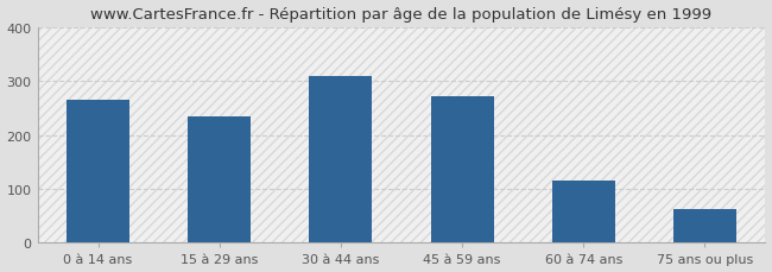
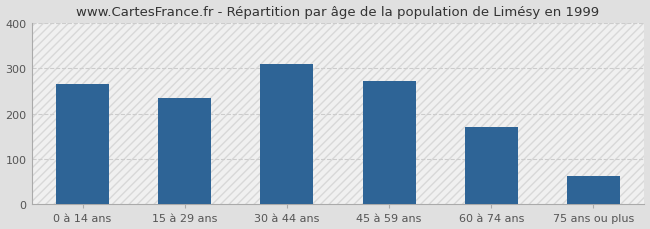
60 à 74 ans: 115 -> 170
